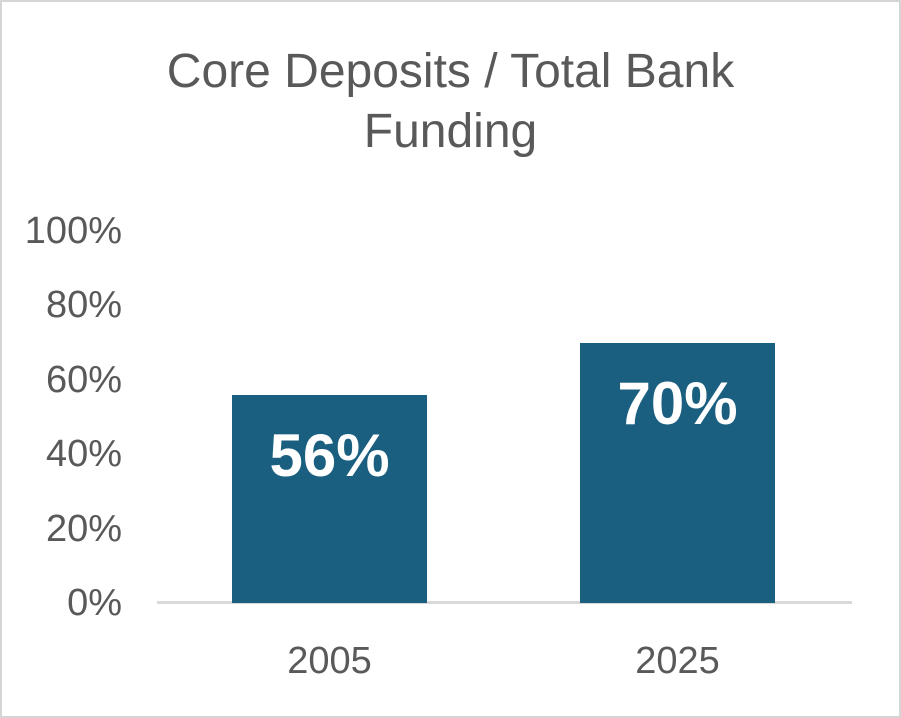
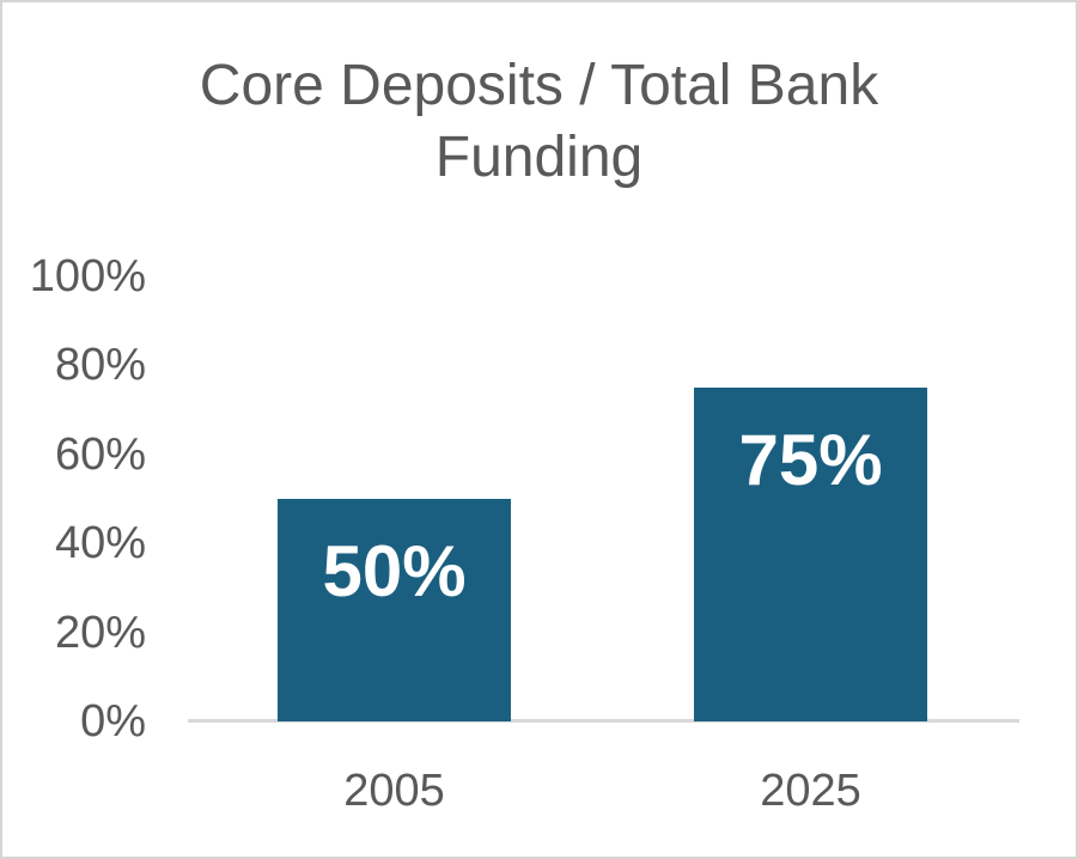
2005: 56% -> 50%
2025: 70% -> 75%
